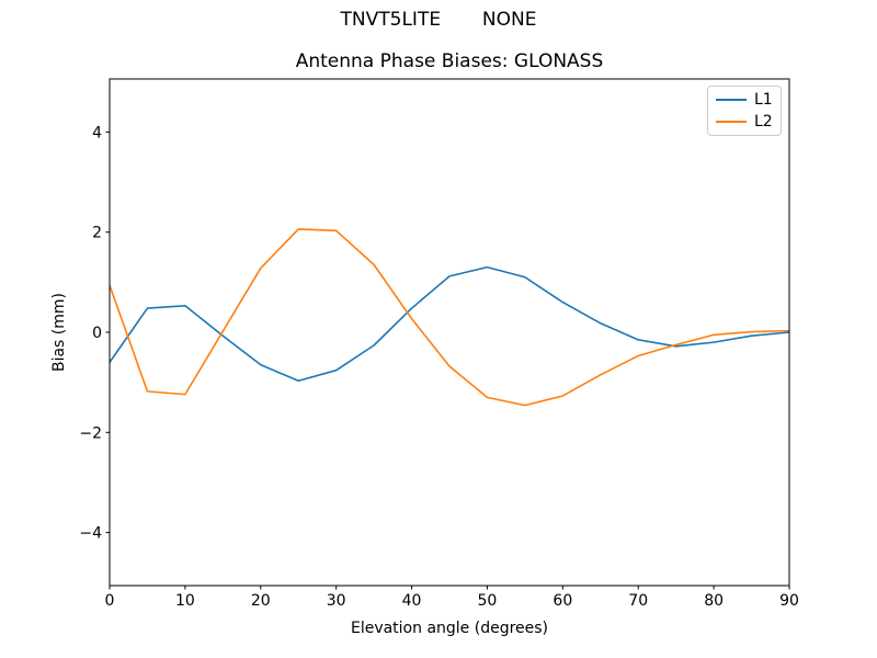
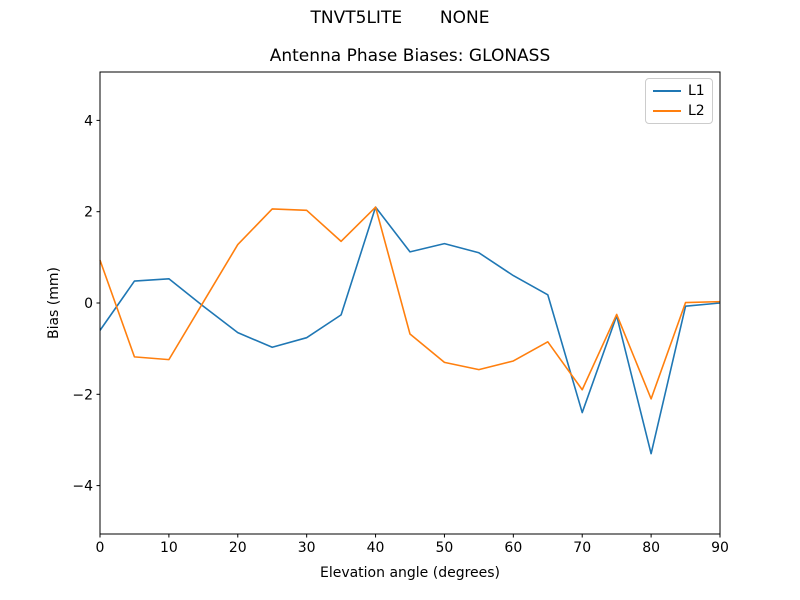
L1/40: 0.5 -> 2.1
L2/40: 0.3 -> 2.1
L1/70: -0.1 -> -2.4
L2/70: -0.5 -> -1.9
L1/80: -0.2 -> -3.3
L2/80: -0.1 -> -2.1
